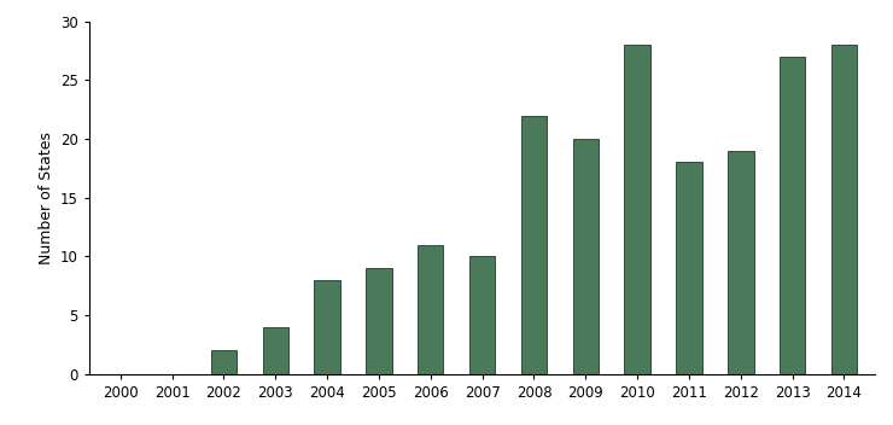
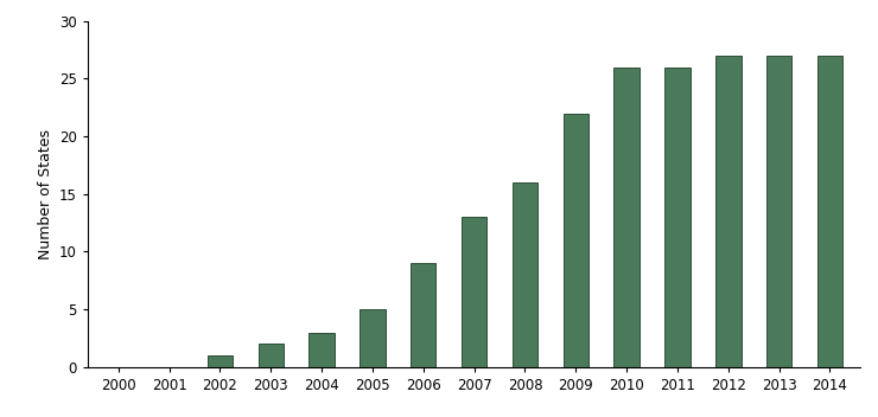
2002: 2 -> 1
2003: 4 -> 2
2004: 8 -> 3
2005: 9 -> 5
2006: 11 -> 9
2007: 10 -> 13
2008: 22 -> 16
2009: 20 -> 22
2010: 28 -> 26
2011: 18 -> 26
2012: 19 -> 27
2014: 28 -> 27
